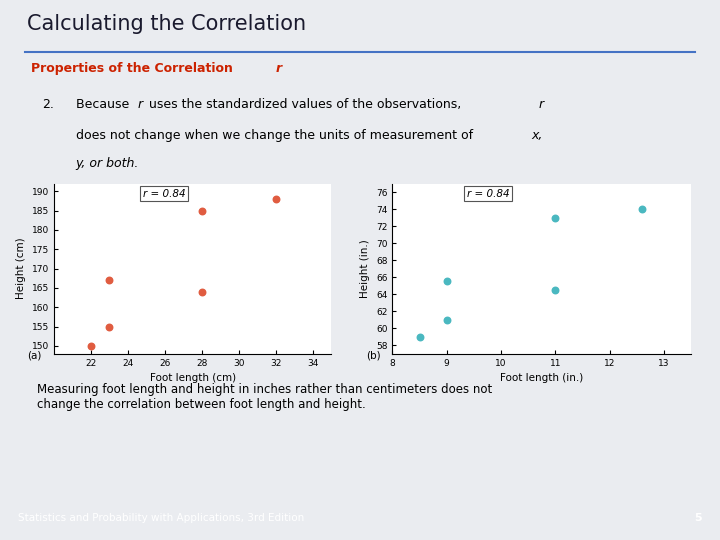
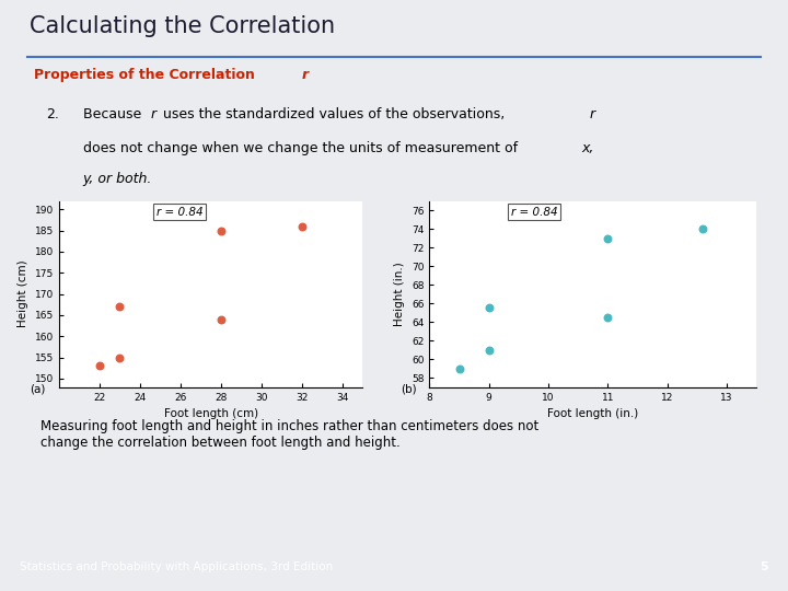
22: 150 -> 153
32: 188 -> 186
